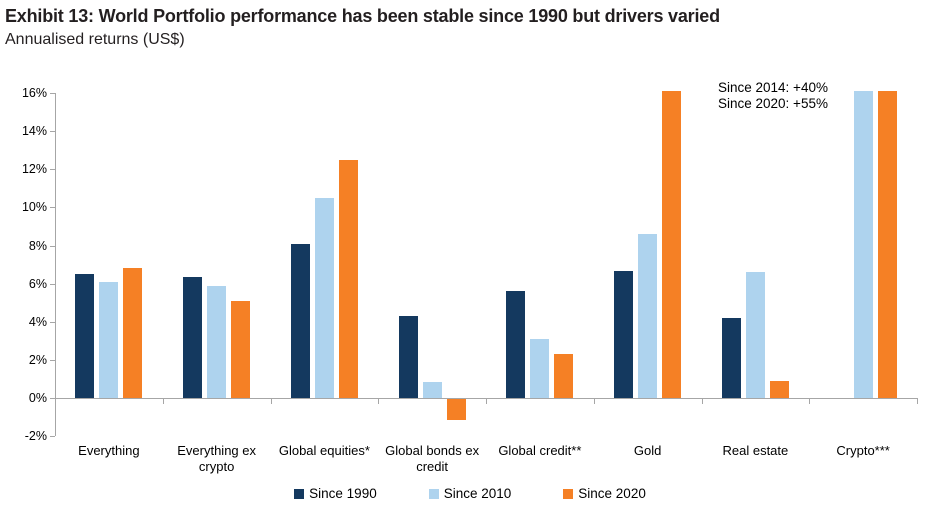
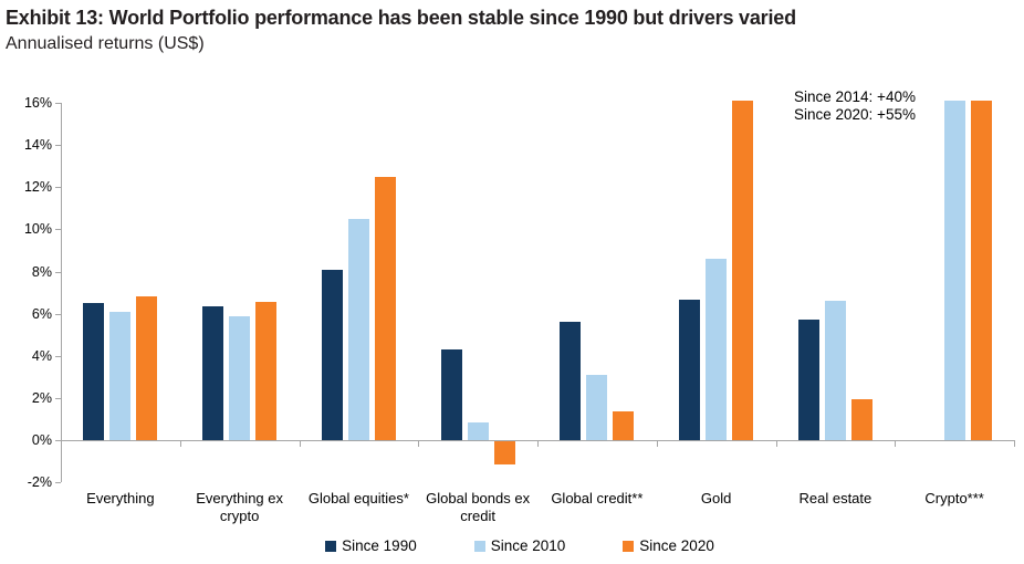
Since 2020/Everything ex crypto: 5.1% -> 6.5%
Since 2020/Global credit**: 2.3% -> 1.4%
Since 1990/Real estate: 4.2% -> 5.7%
Since 2020/Real estate: 0.9% -> 1.9%
